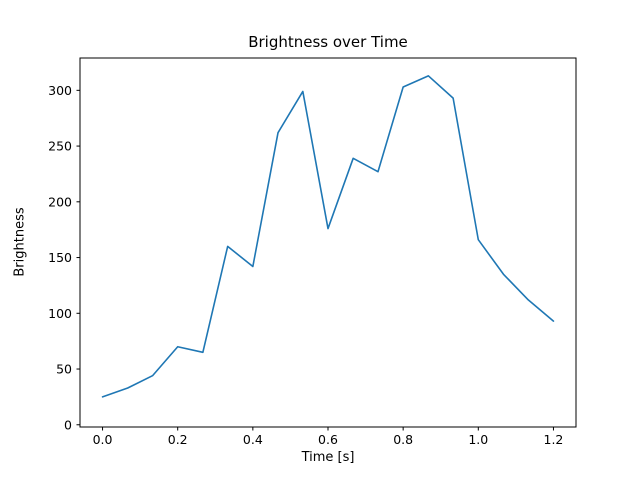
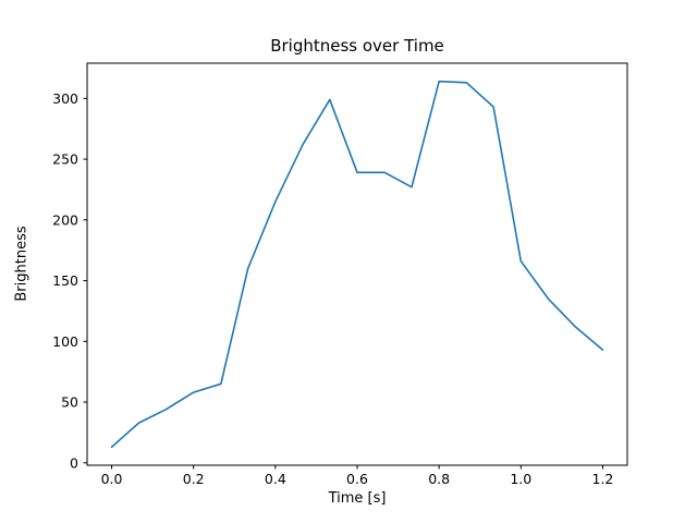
0.0: 25 -> 13
0.2: 70 -> 58
0.4: 142 -> 215
0.6: 176 -> 239
0.8: 303 -> 314
